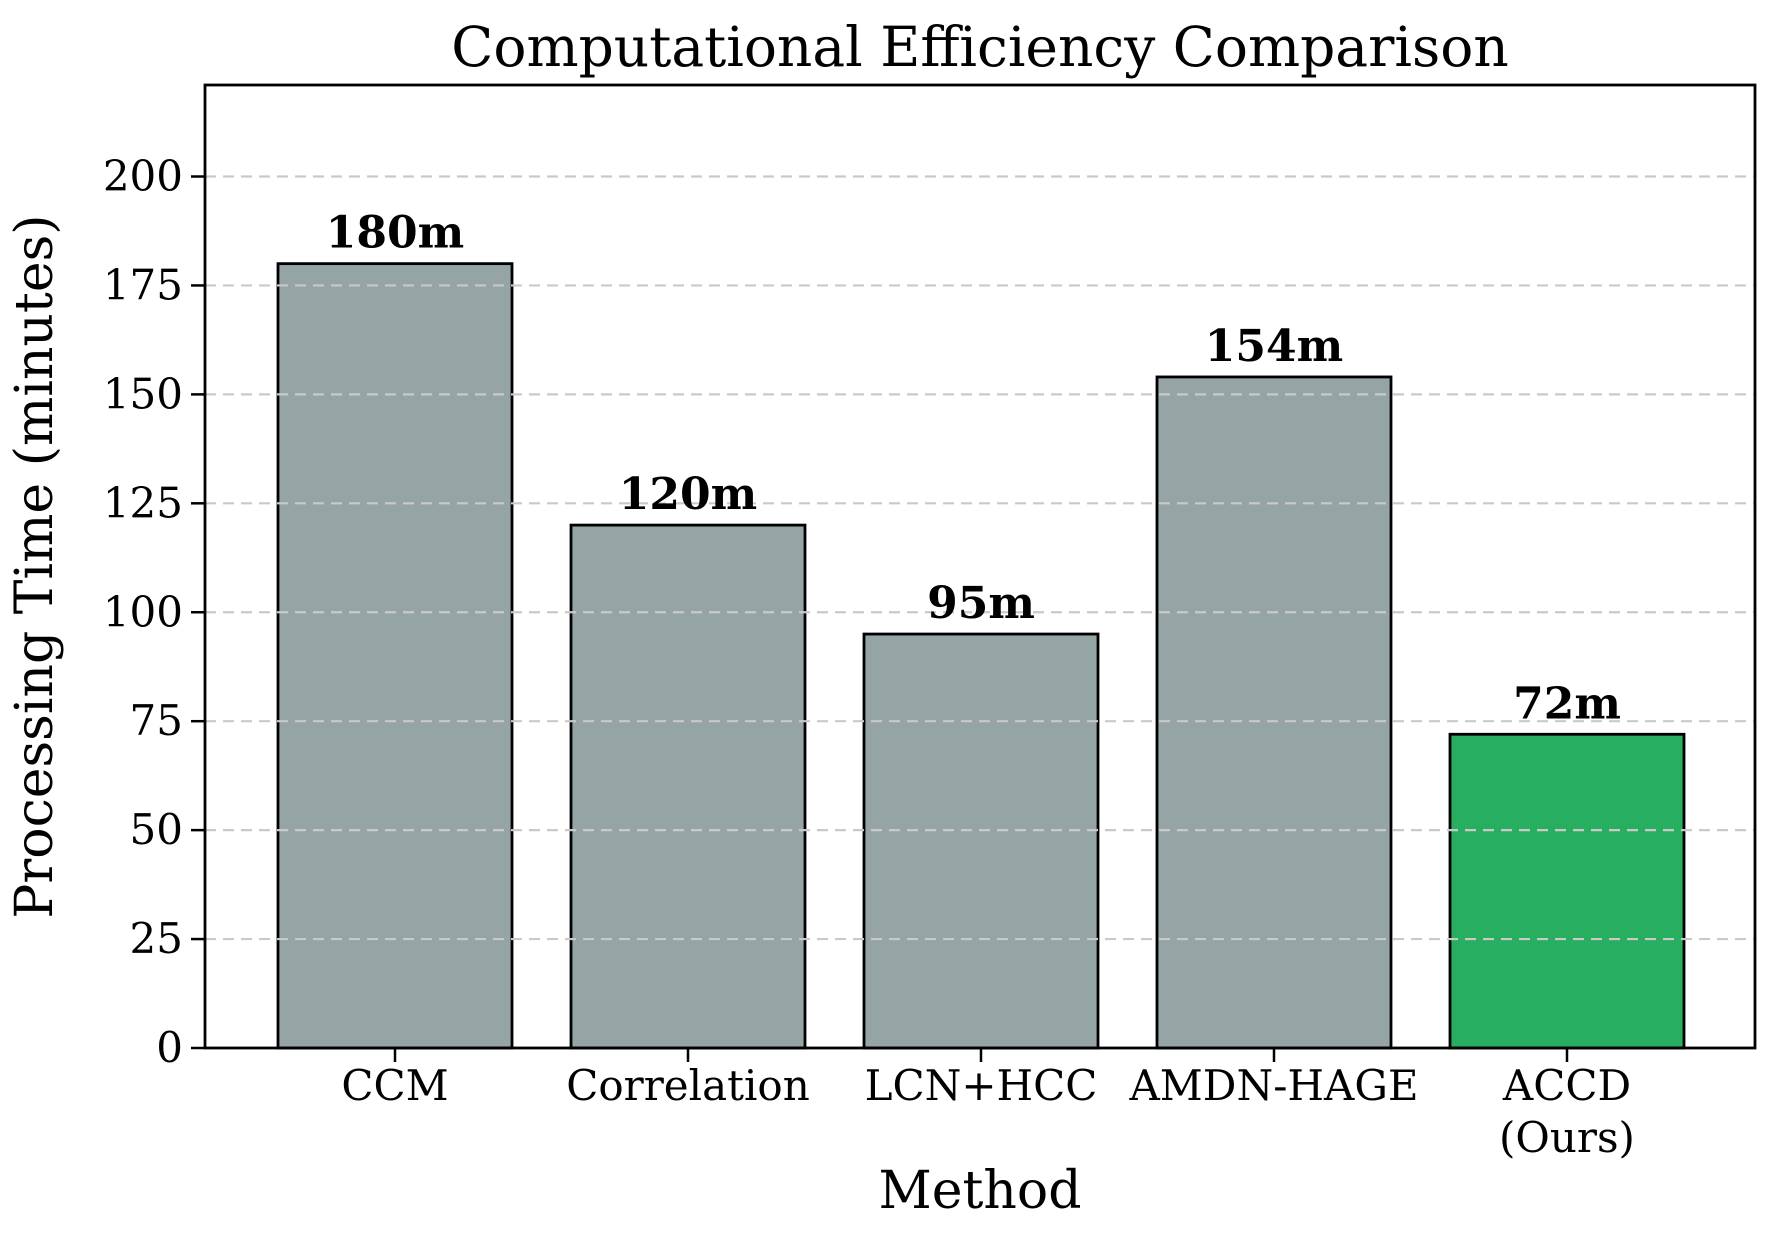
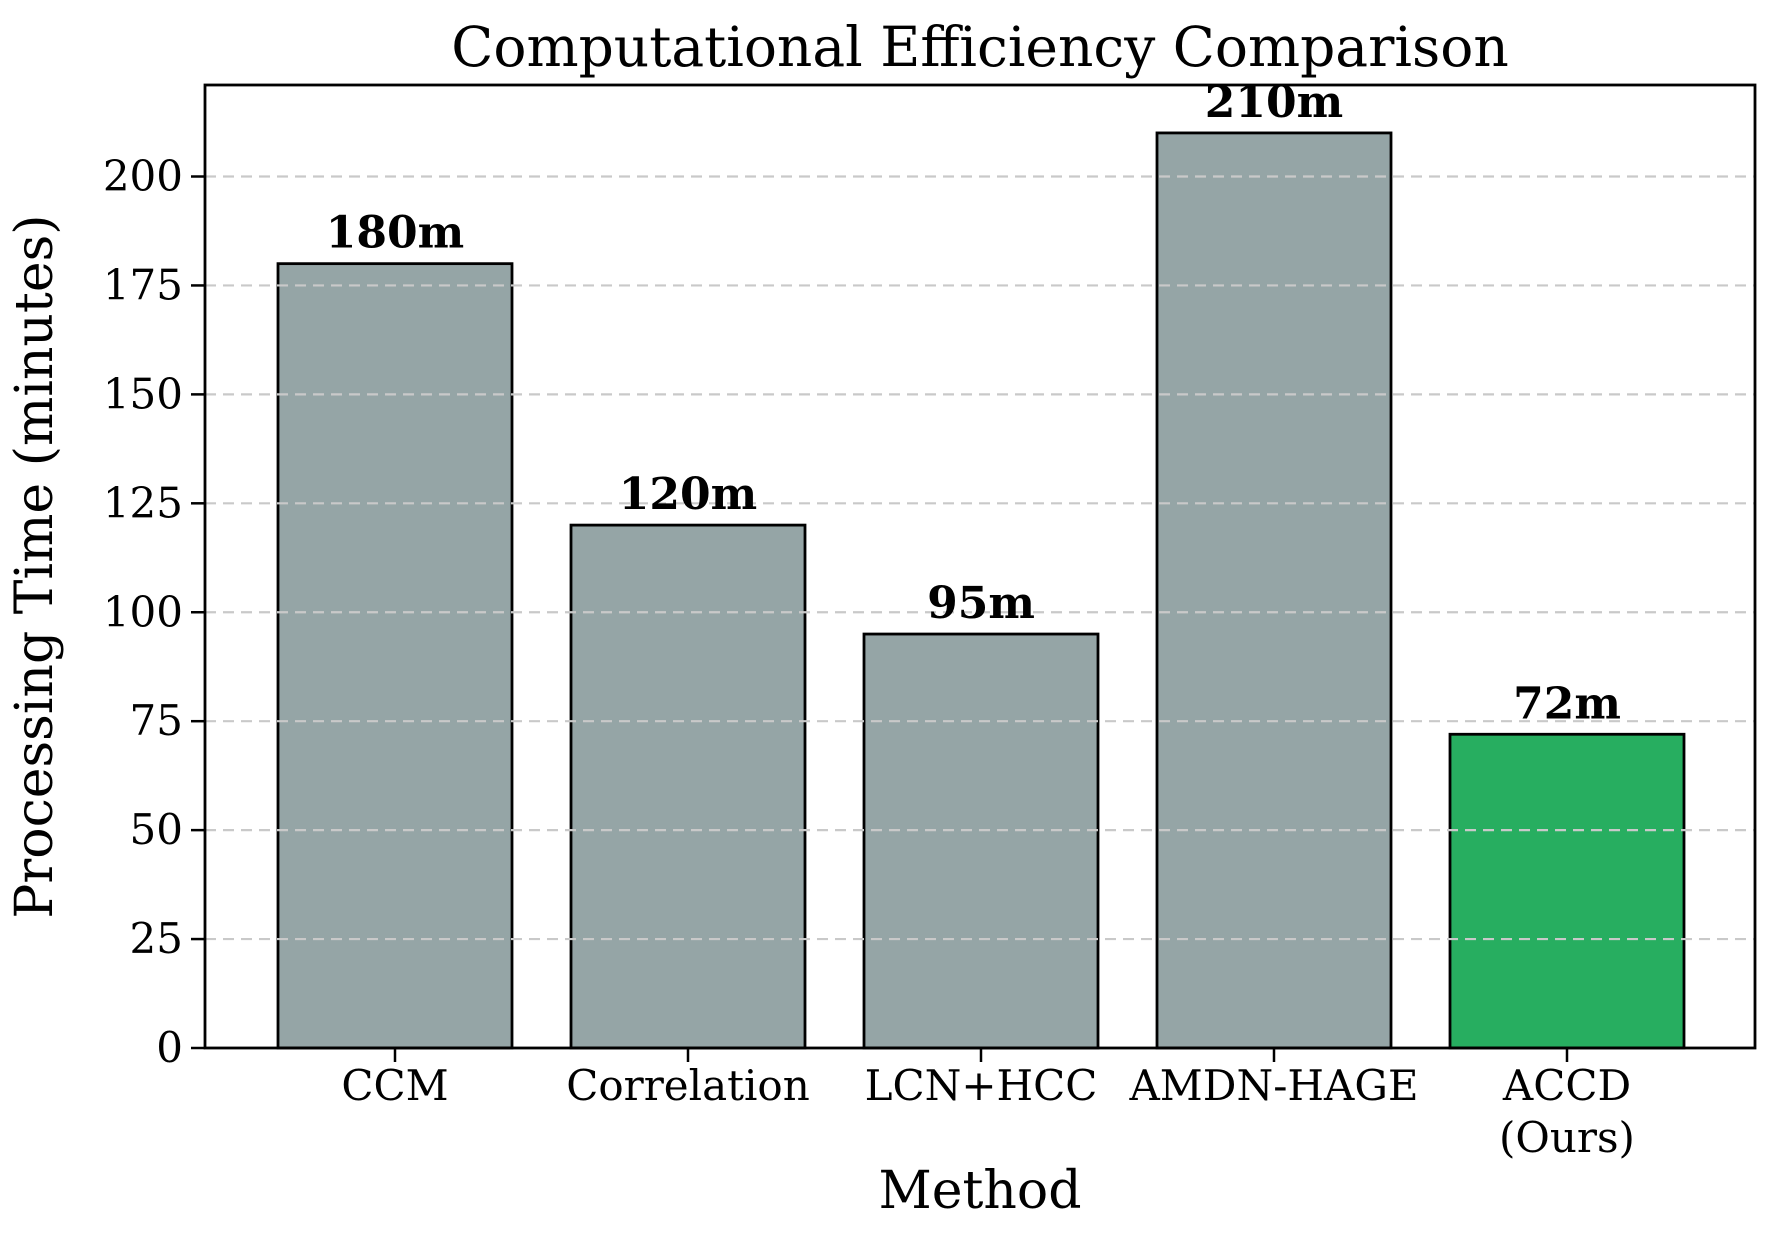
AMDN-HAGE: 154m -> 210m
